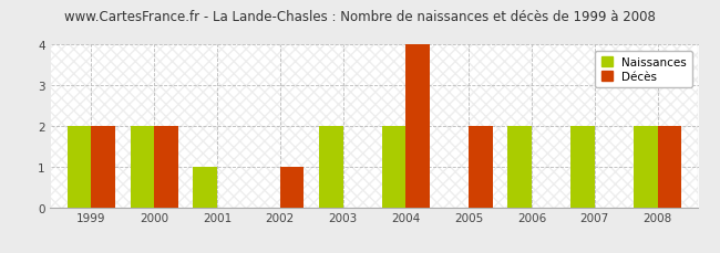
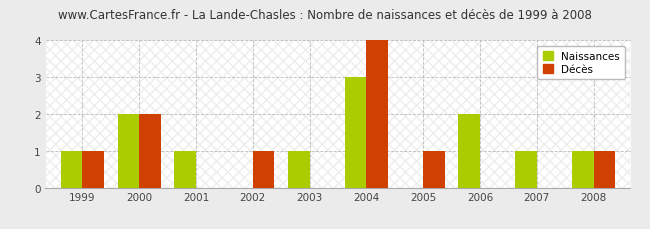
Naissances/1999: 2 -> 1
Décès/1999: 2 -> 1
Naissances/2003: 2 -> 1
Naissances/2004: 2 -> 3
Décès/2005: 2 -> 1
Naissances/2007: 2 -> 1
Naissances/2008: 2 -> 1
Décès/2008: 2 -> 1
